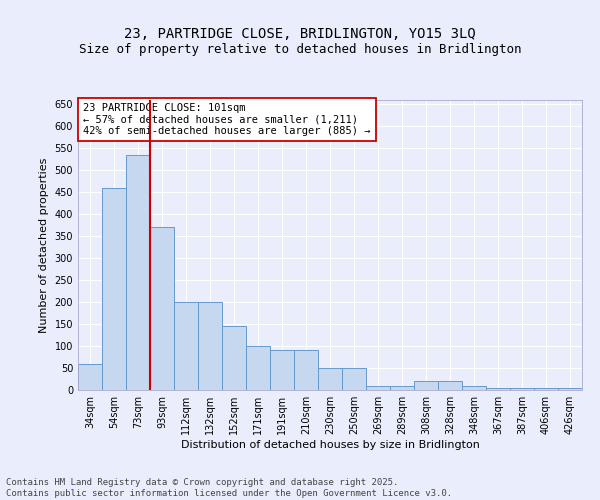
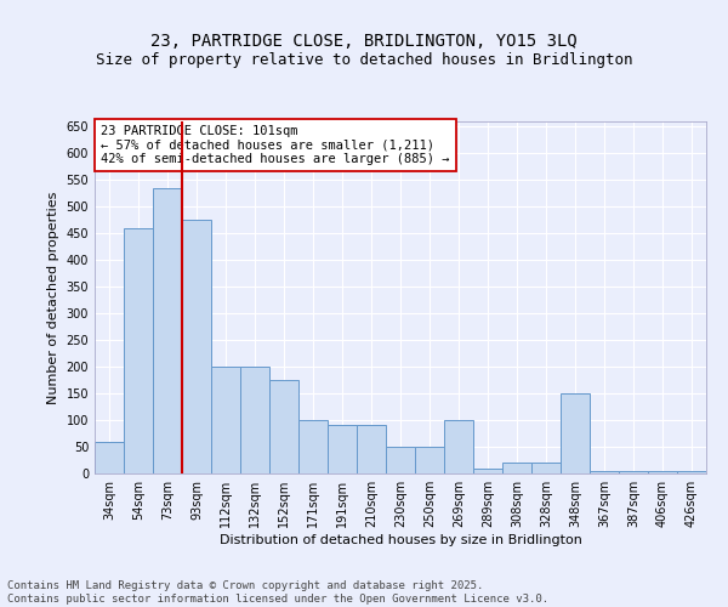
93sqm: 370 -> 475
152sqm: 145 -> 175
269sqm: 10 -> 100
348sqm: 10 -> 150
